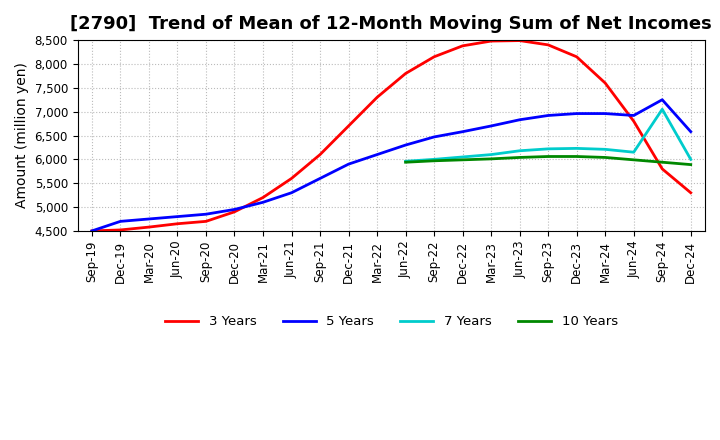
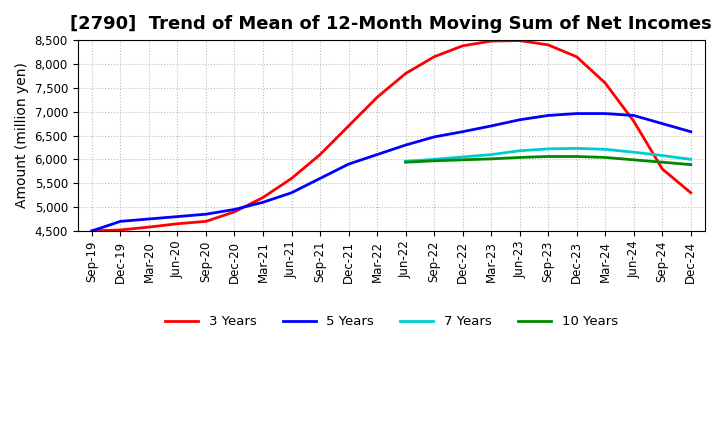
5 Years/Sep-24: 7,250 -> 6,750
7 Years/Sep-24: 7,050 -> 6,080
